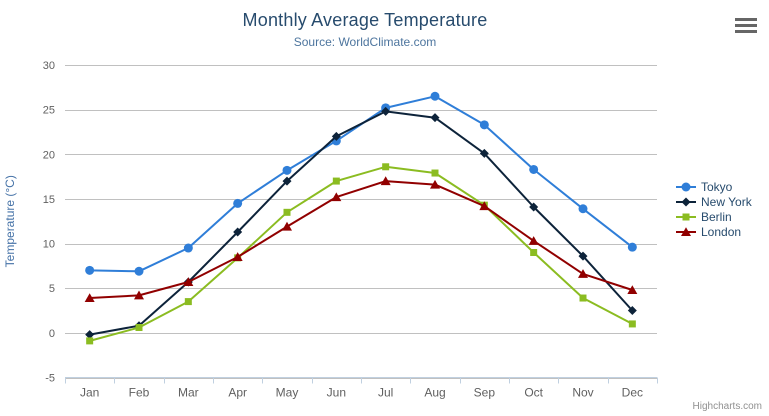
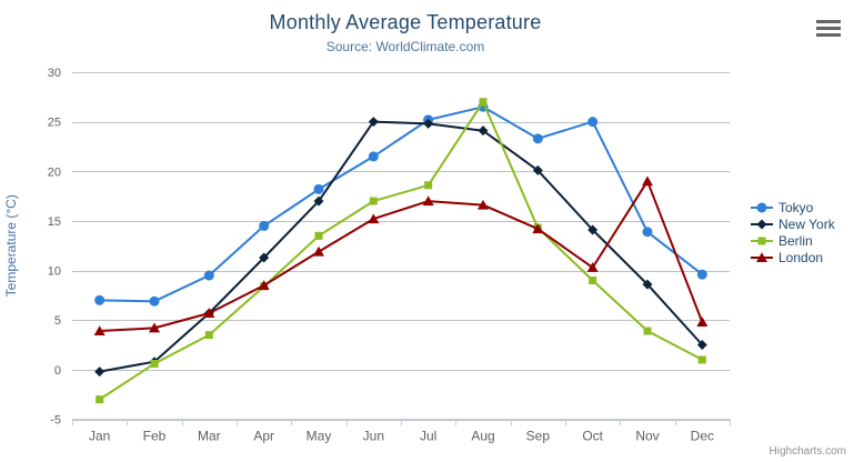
Berlin/Jan: -1 -> -3
New York/Jun: 22 -> 25
Berlin/Aug: 18 -> 27
Tokyo/Oct: 18 -> 25
London/Nov: 7 -> 19
